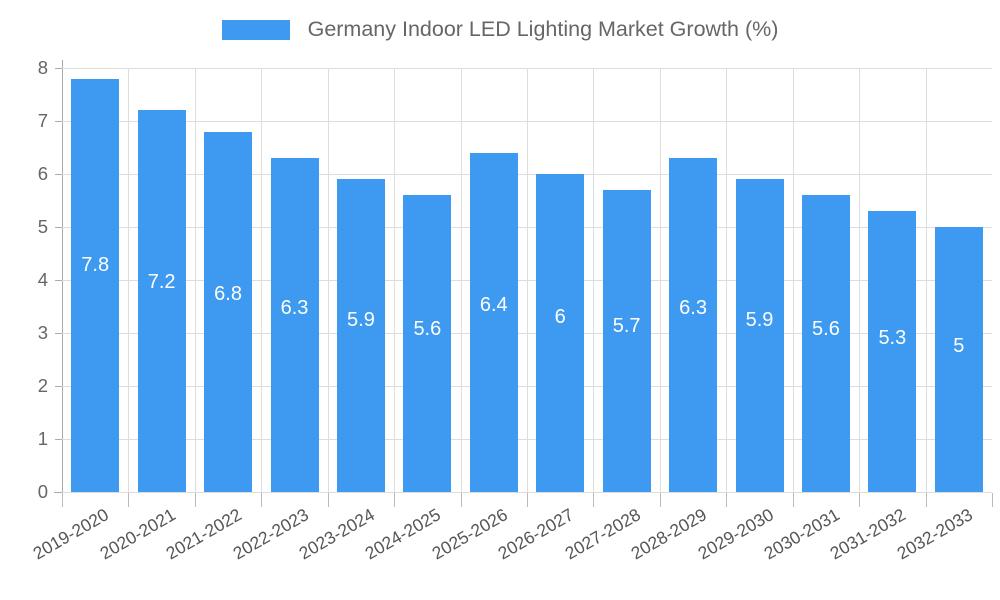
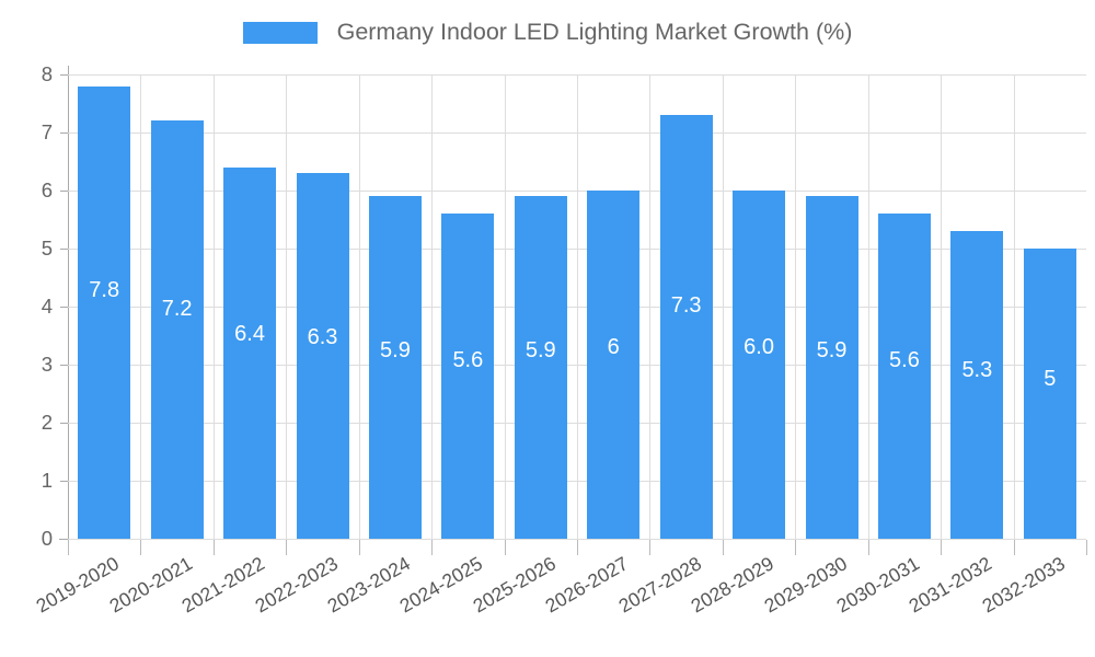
2021-2022: 6.8 -> 6.4
2025-2026: 6.4 -> 5.9
2027-2028: 5.7 -> 7.3
2028-2029: 6.3 -> 6.0
